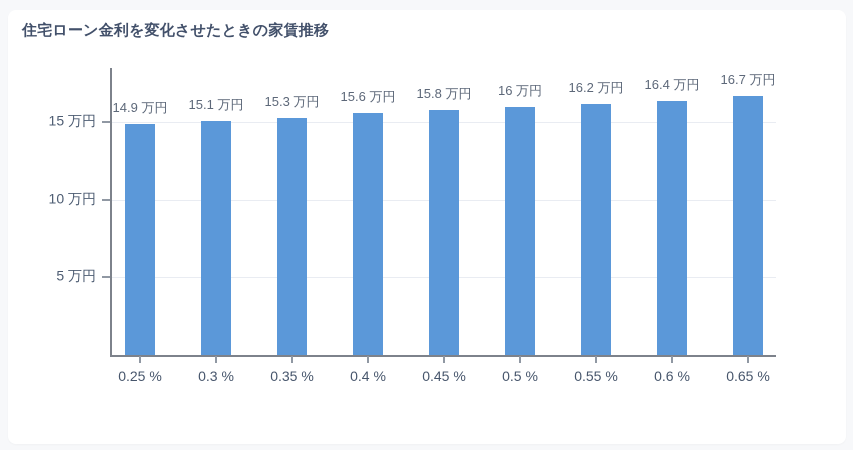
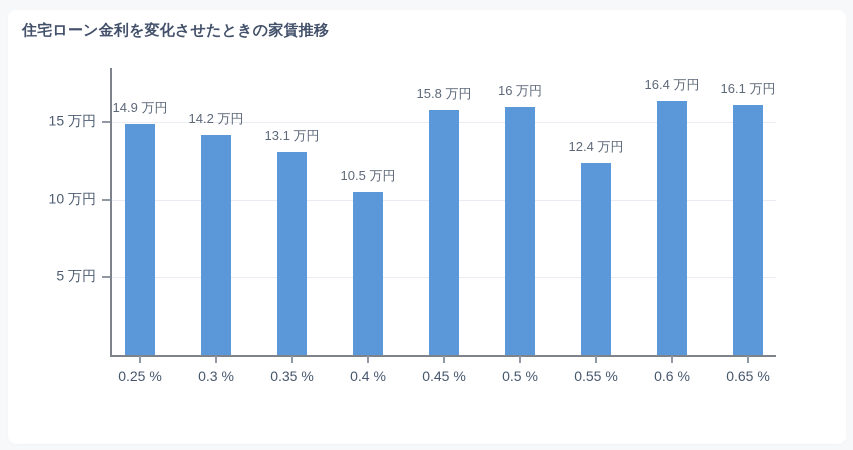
0.3 %: 15.1 -> 14.2
0.35 %: 15.3 -> 13.1
0.4 %: 15.6 -> 10.5
0.55 %: 16.2 -> 12.4
0.65 %: 16.7 -> 16.1
